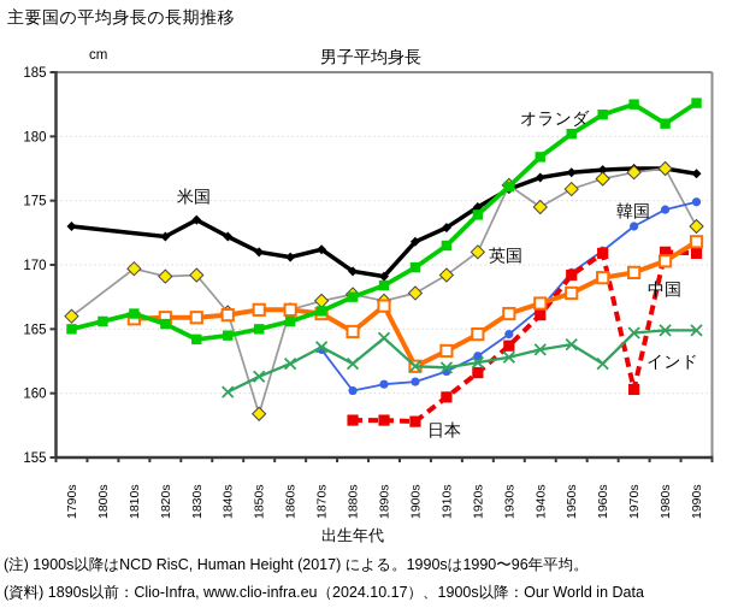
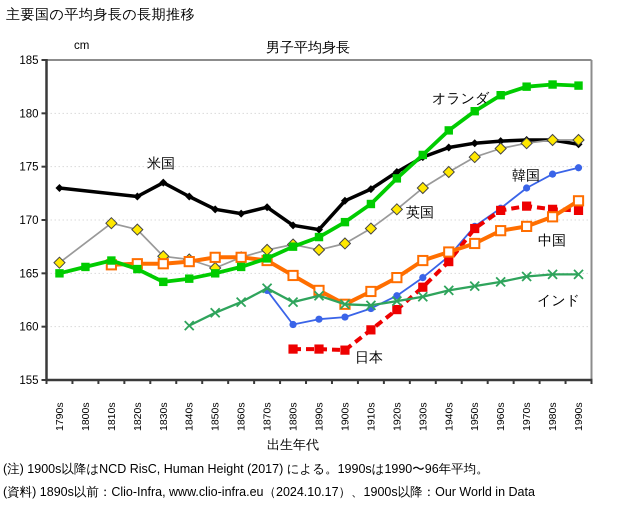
英国/1830s: 169.2 -> 166.6
英国/1850s: 158.4 -> 165.5
中国/1890s: 166.8 -> 163.4
インド/1890s: 164.3 -> 162.9
英国/1930s: 176.2 -> 173.0
インド/1960s: 162.3 -> 164.2
日本/1970s: 160.3 -> 171.3
オランダ/1980s: 181.0 -> 182.7
英国/1990s: 173.0 -> 177.5
